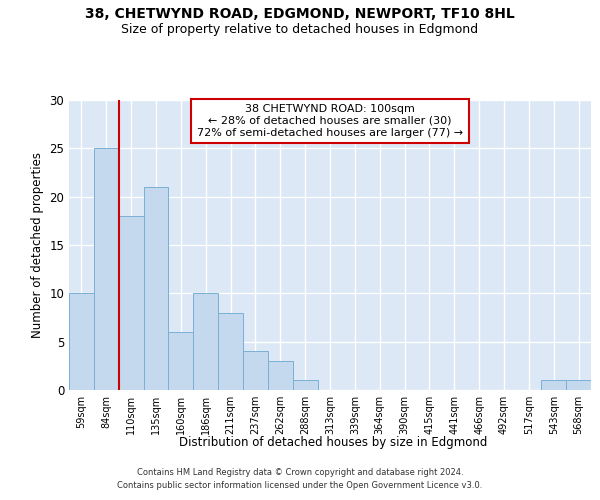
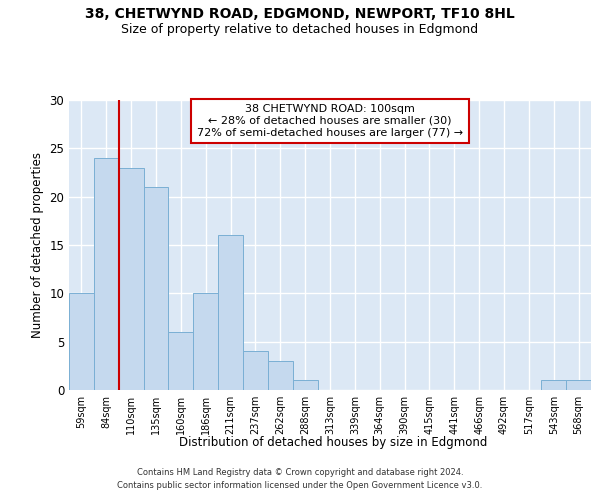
84sqm: 25 -> 24
110sqm: 18 -> 23
211sqm: 8 -> 16
